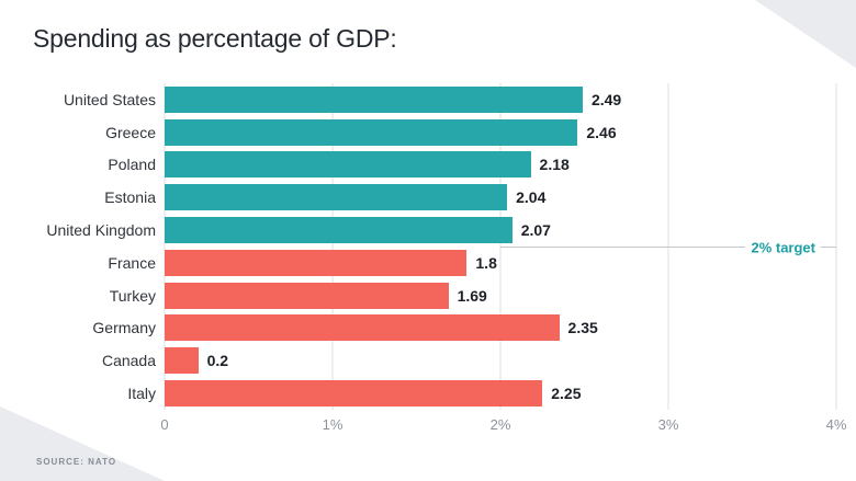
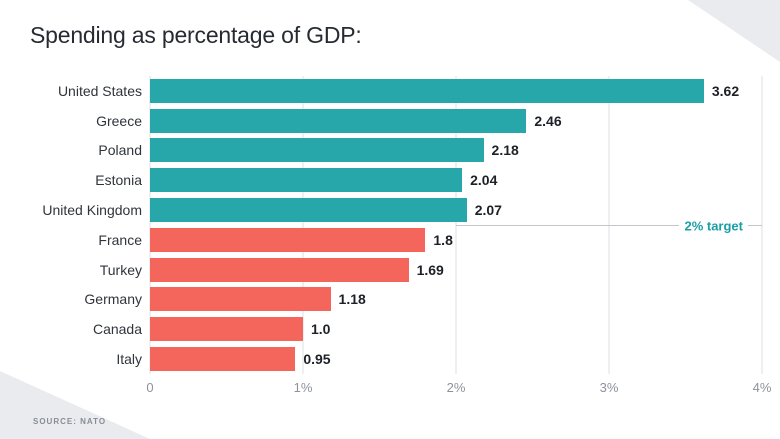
United States: 2.49 -> 3.62
Germany: 2.35 -> 1.18
Canada: 0.2 -> 1.0
Italy: 2.25 -> 0.95
